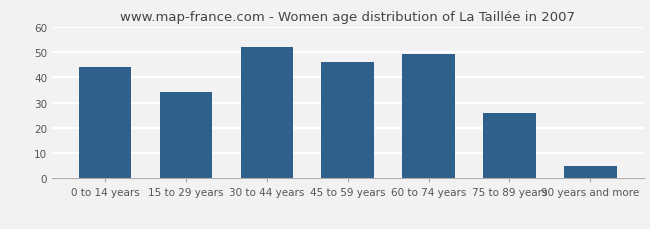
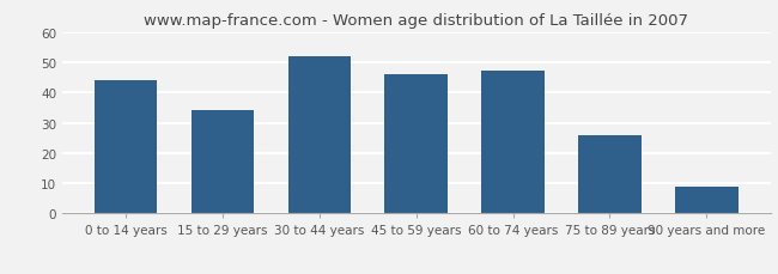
60 to 74 years: 49 -> 47
90 years and more: 5 -> 9
